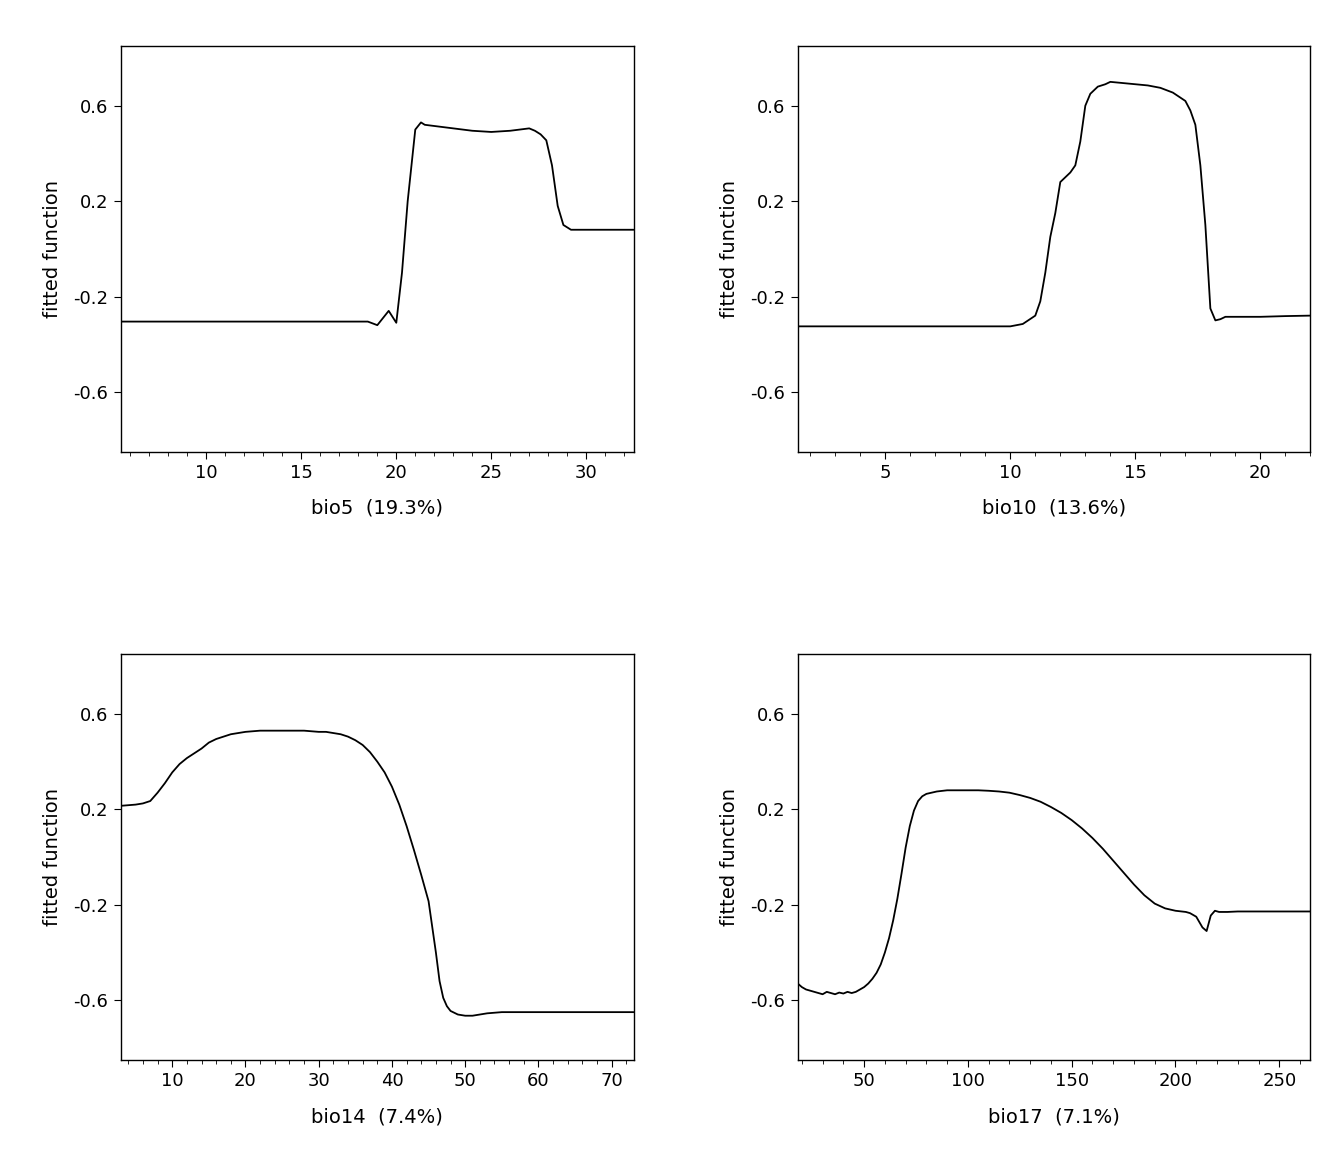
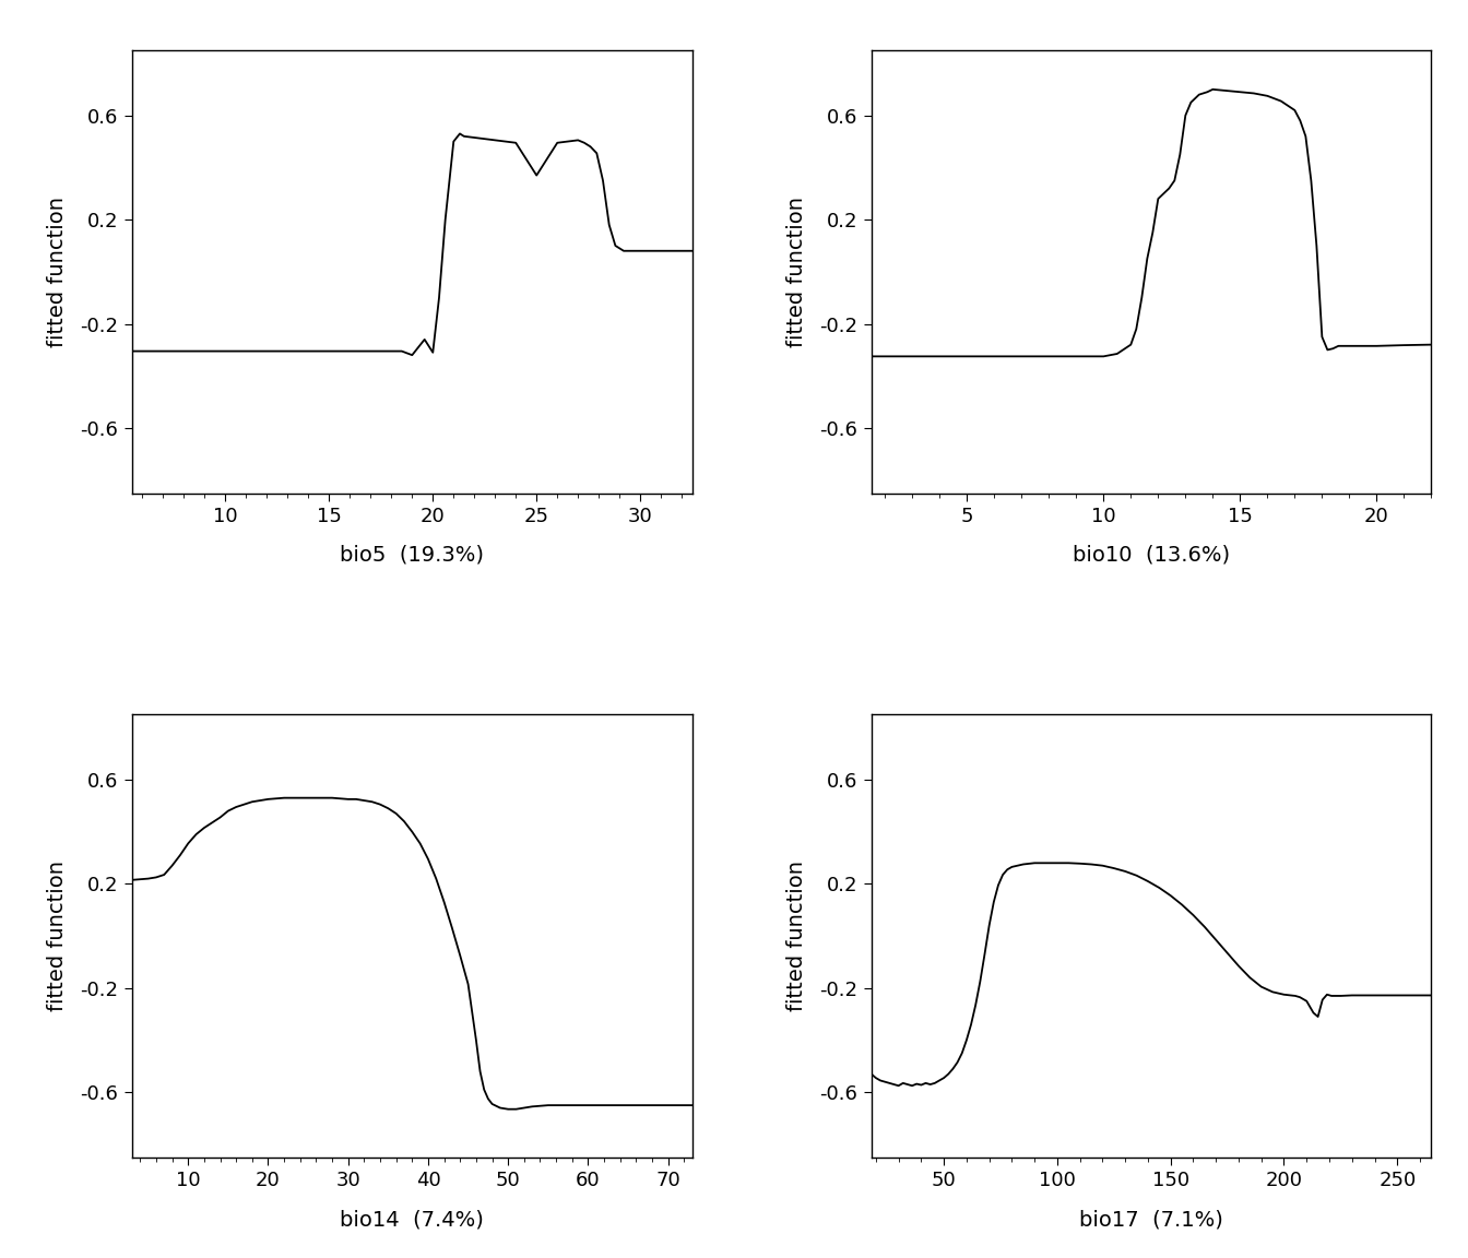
25: 0.490 -> 0.370
